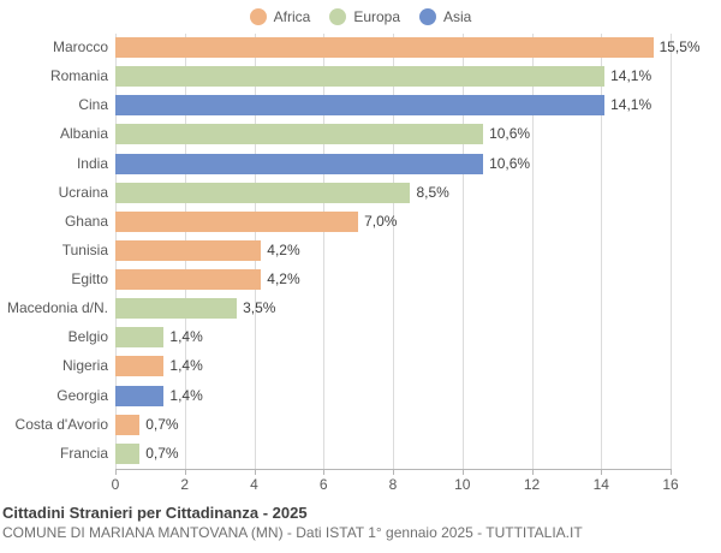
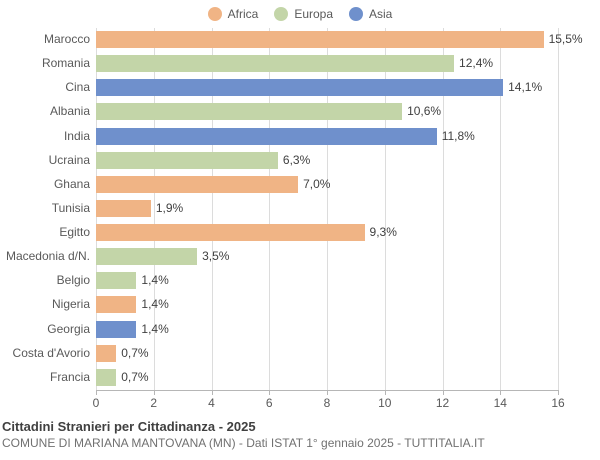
Romania: 14,1% -> 12,4%
India: 10,6% -> 11,8%
Ucraina: 8,5% -> 6,3%
Tunisia: 4,2% -> 1,9%
Egitto: 4,2% -> 9,3%
